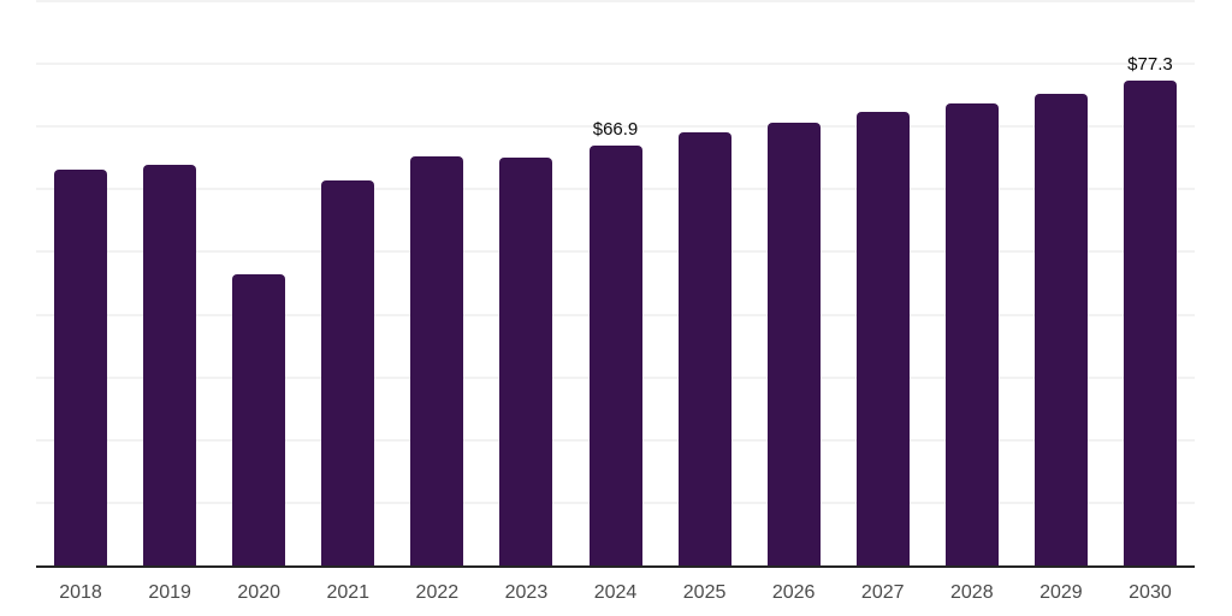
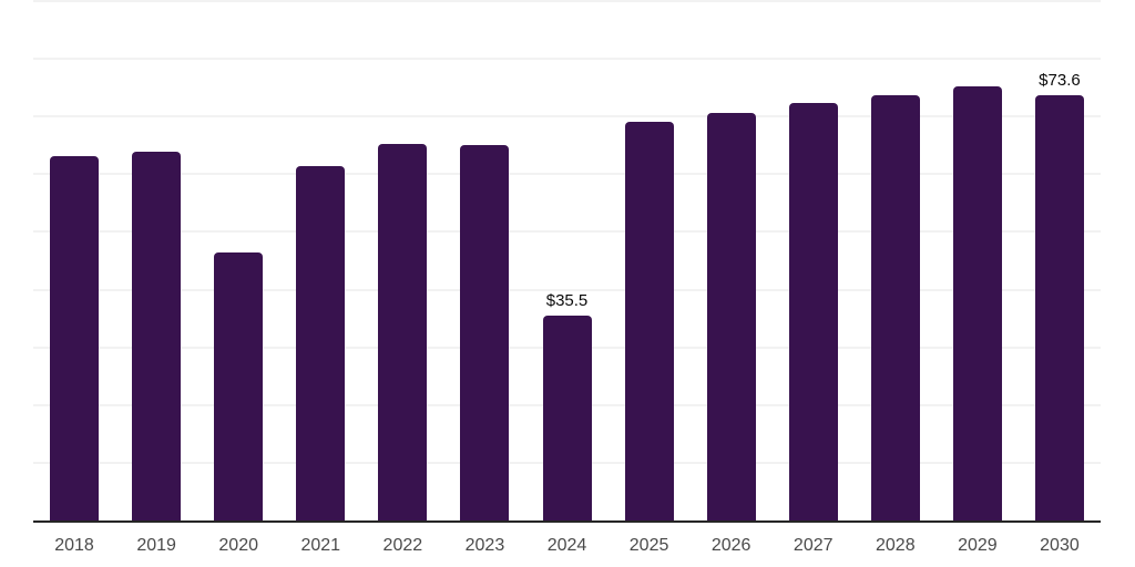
2024: $66.9 -> $35.5
2030: $77.3 -> $73.6
